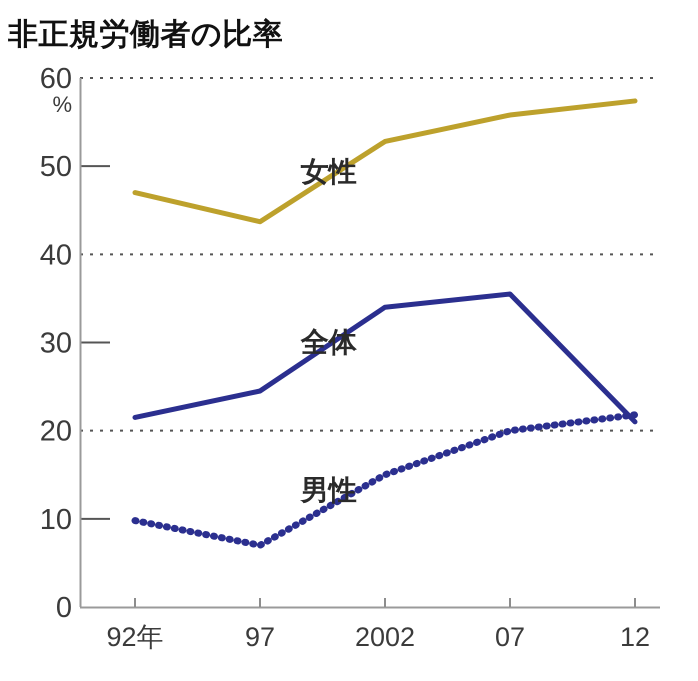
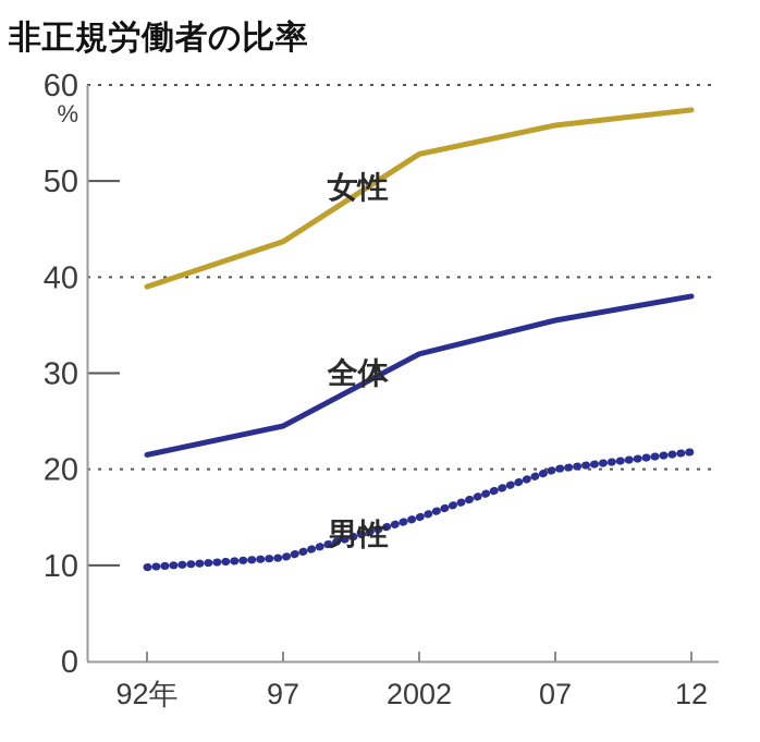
女性/92年: 47 -> 39
男性/97: 7 -> 11
全体/2002: 34 -> 32
全体/12: 21 -> 38
